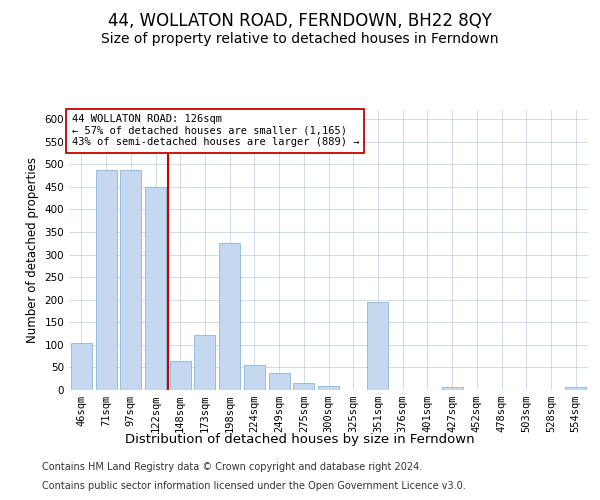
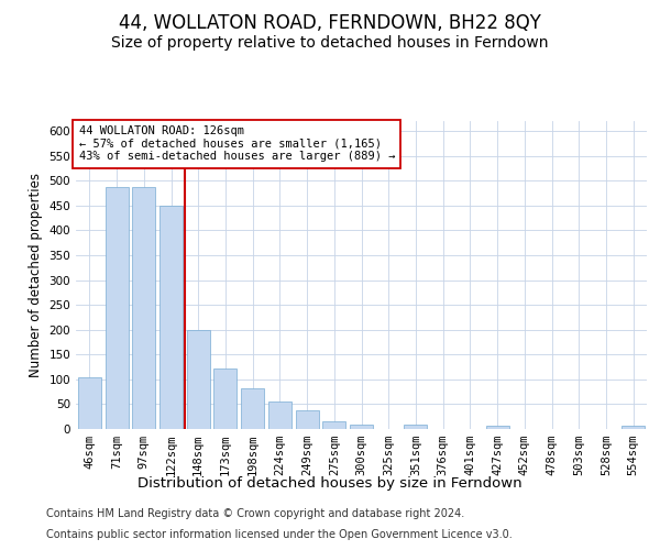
148sqm: 65 -> 200
198sqm: 325 -> 82
351sqm: 195 -> 9
